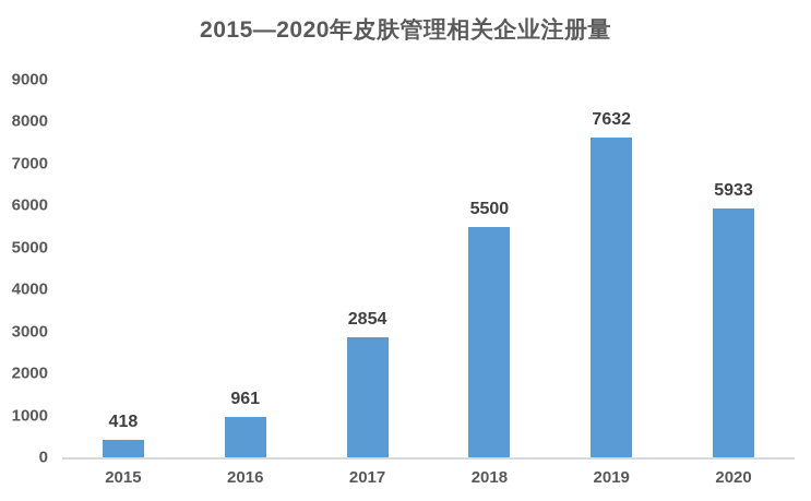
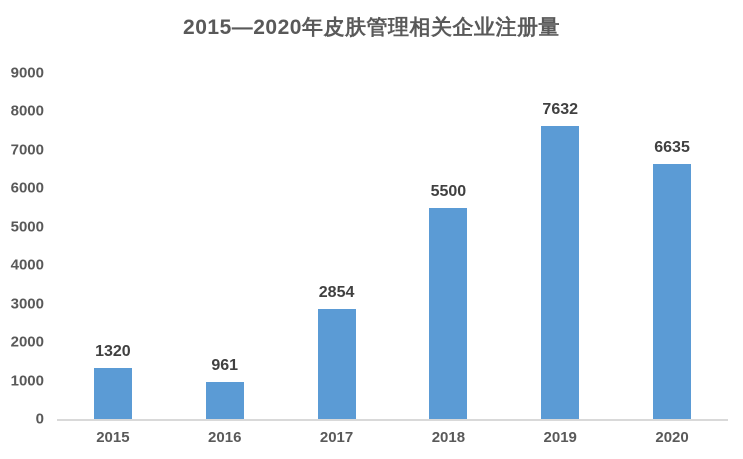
2015: 418 -> 1320
2020: 5933 -> 6635
